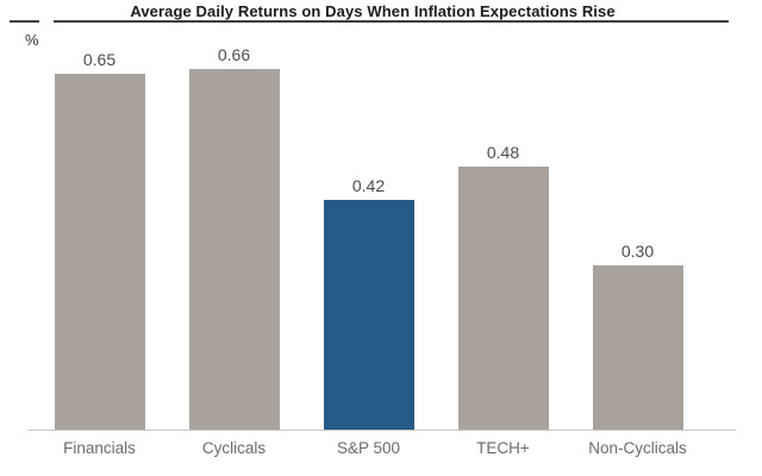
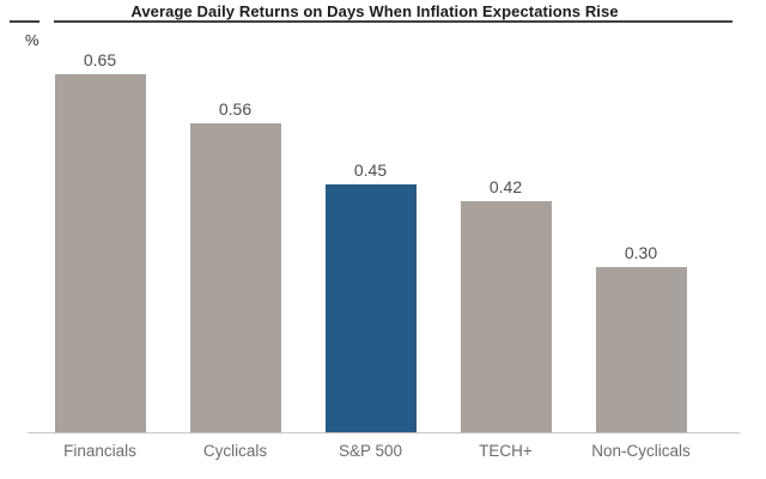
Cyclicals: 0.66 -> 0.56
S&P 500: 0.42 -> 0.45
TECH+: 0.48 -> 0.42
